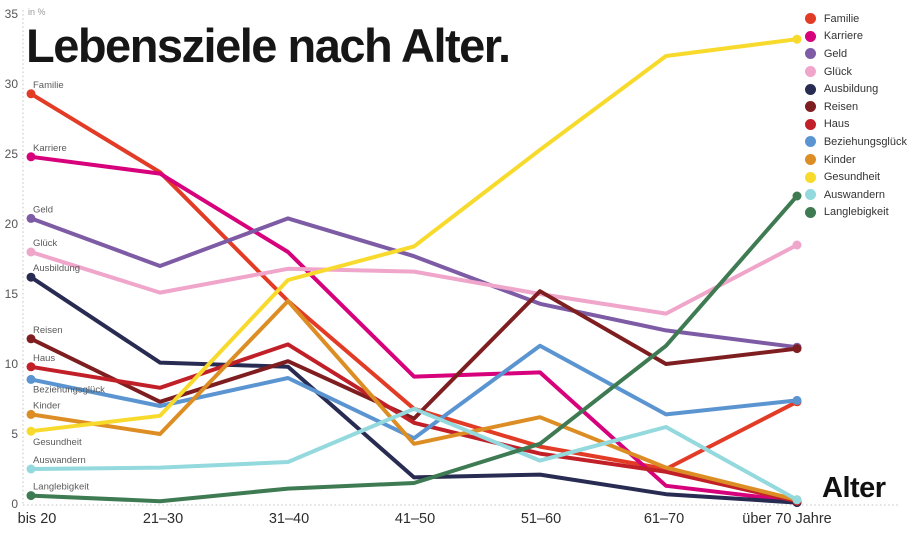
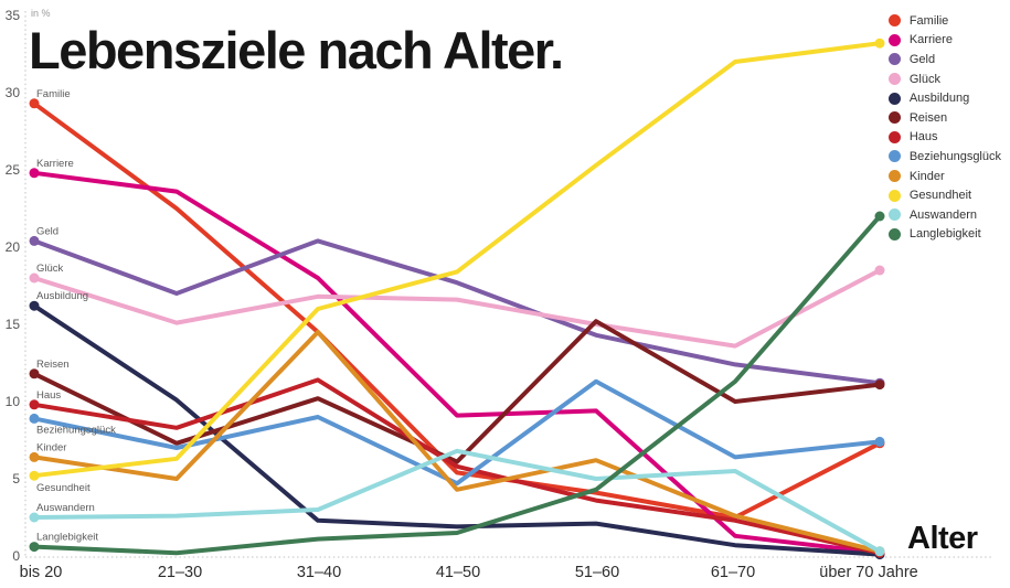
Familie/21–30: 23.7 -> 22.5
Ausbildung/31–40: 9.8 -> 2.3
Familie/41–50: 6.8 -> 5.4
Auswandern/51–60: 3.1 -> 5.0
